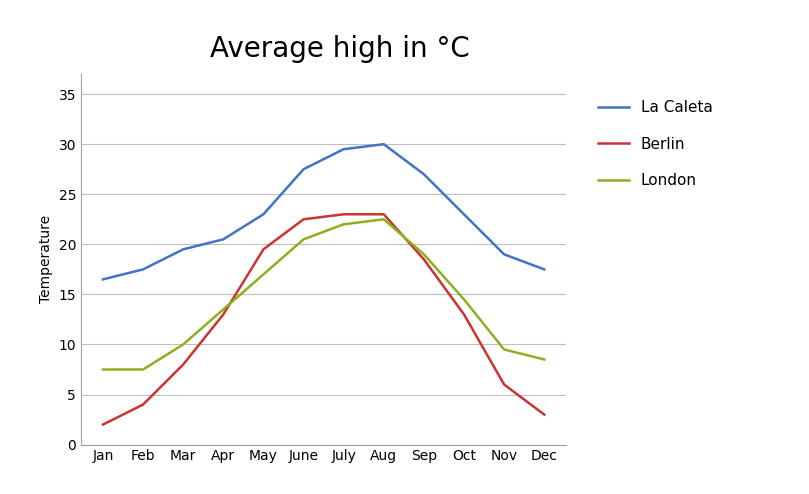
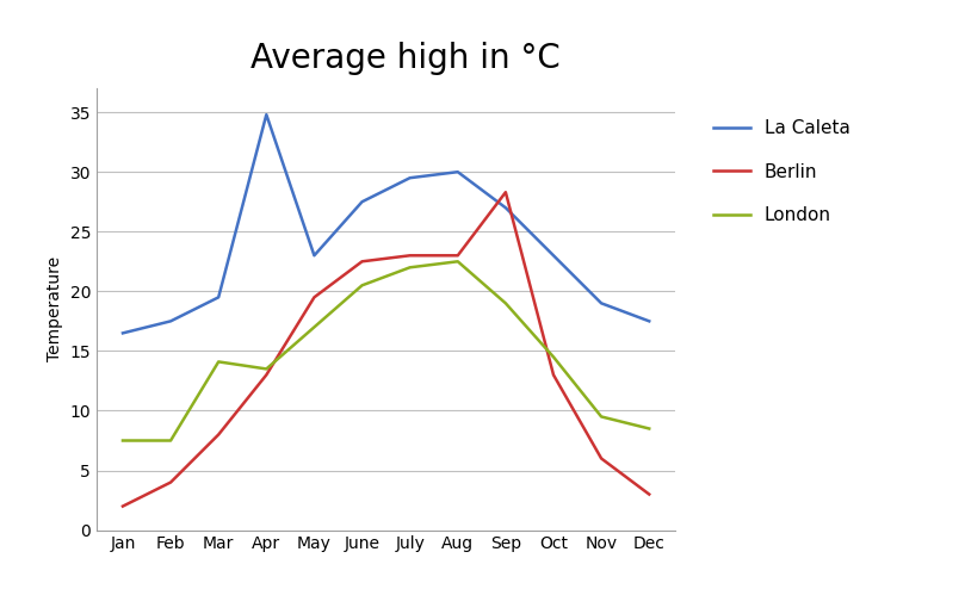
London/Mar: 10.0 -> 14.1
La Caleta/Apr: 20.5 -> 34.8
Berlin/Sep: 18.5 -> 28.3
